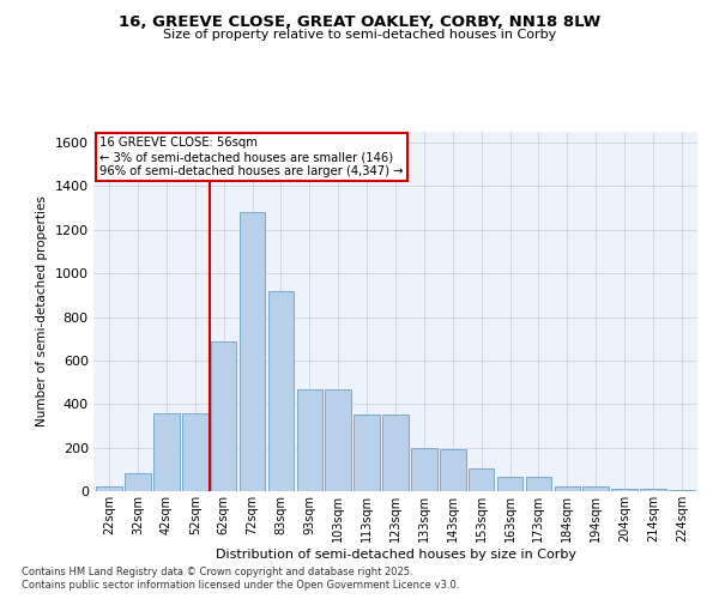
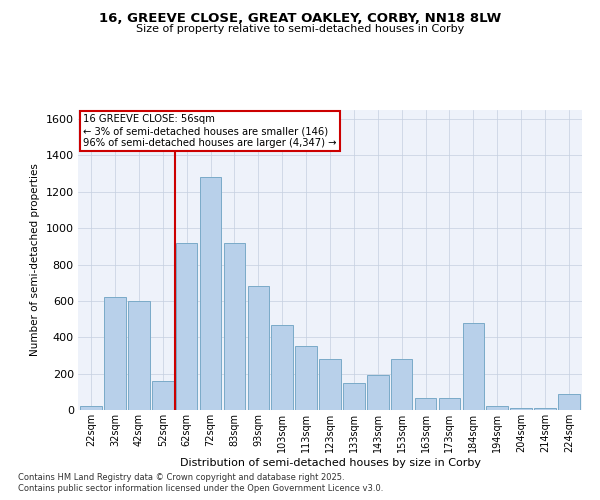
32sqm: 80 -> 620
42sqm: 360 -> 600
52sqm: 360 -> 160
62sqm: 690 -> 920
93sqm: 470 -> 680
123sqm: 350 -> 280
133sqm: 200 -> 150
153sqm: 100 -> 280
184sqm: 20 -> 480
224sqm: 10 -> 90
